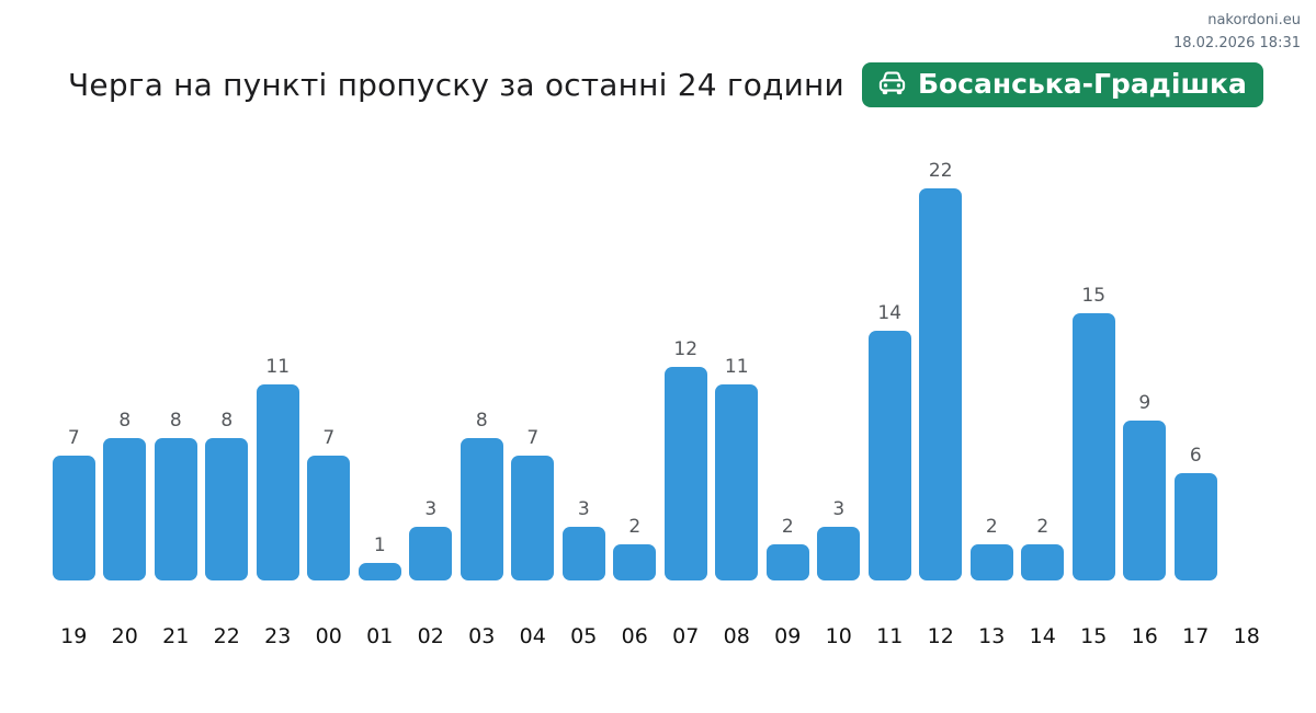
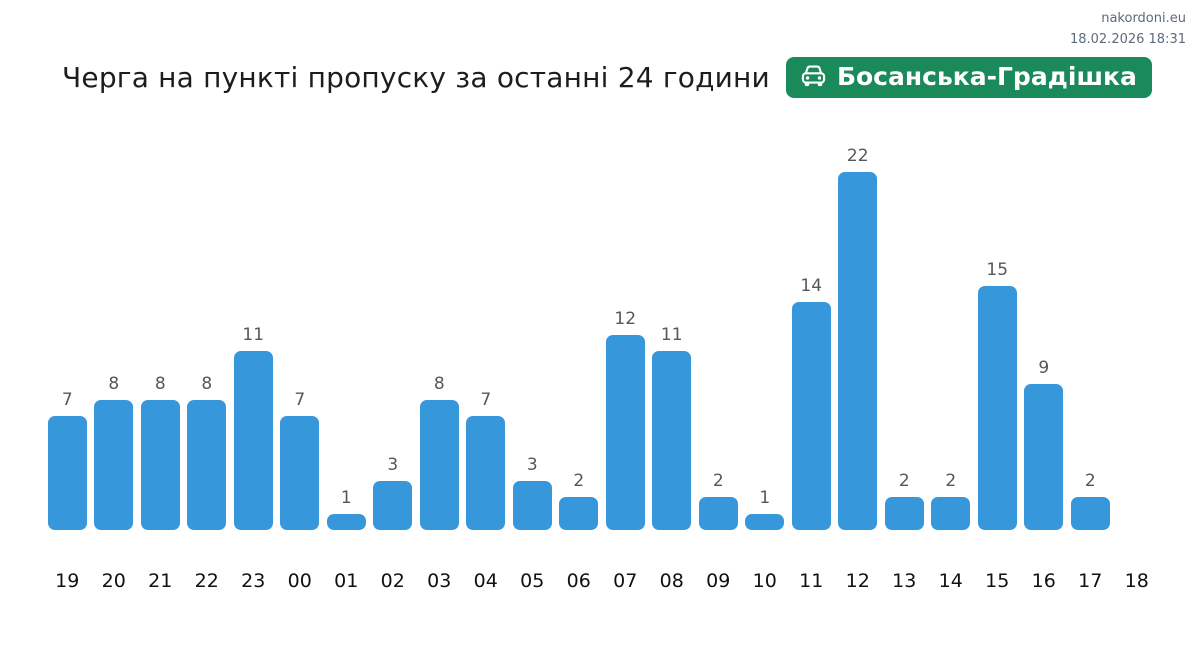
10: 3 -> 1
17: 6 -> 2
